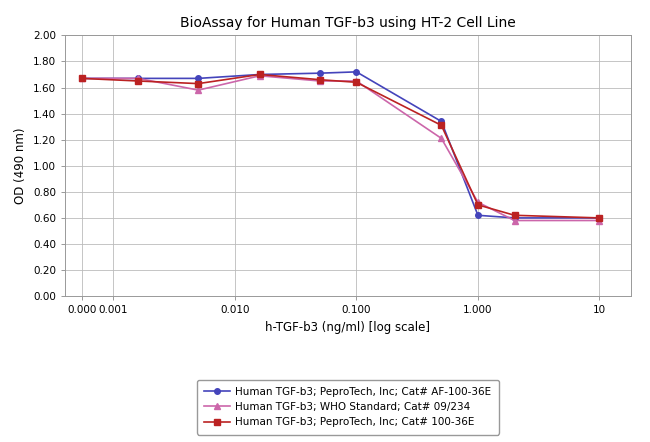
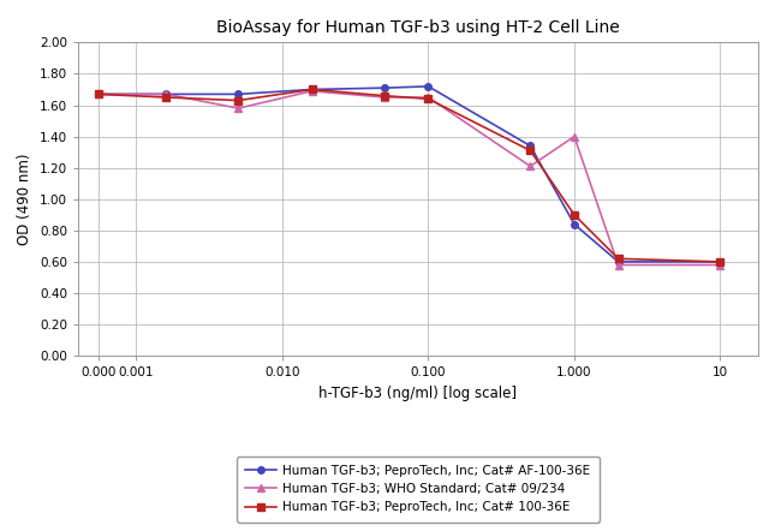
Human TGF-b3; PeproTech, Inc; Cat# AF-100-36E/1.000: 0.62 -> 0.84
Human TGF-b3; WHO Standard; Cat# 09/234/1.000: 0.72 -> 1.40
Human TGF-b3; PeproTech, Inc; Cat# 100-36E/1.000: 0.70 -> 0.90
